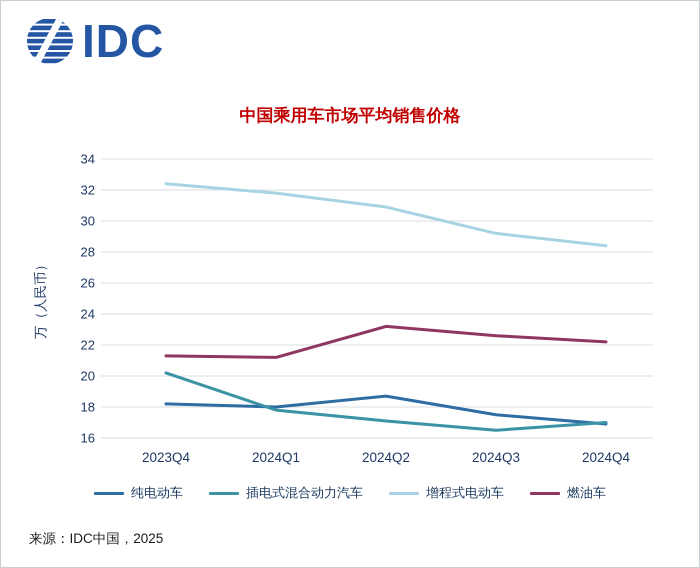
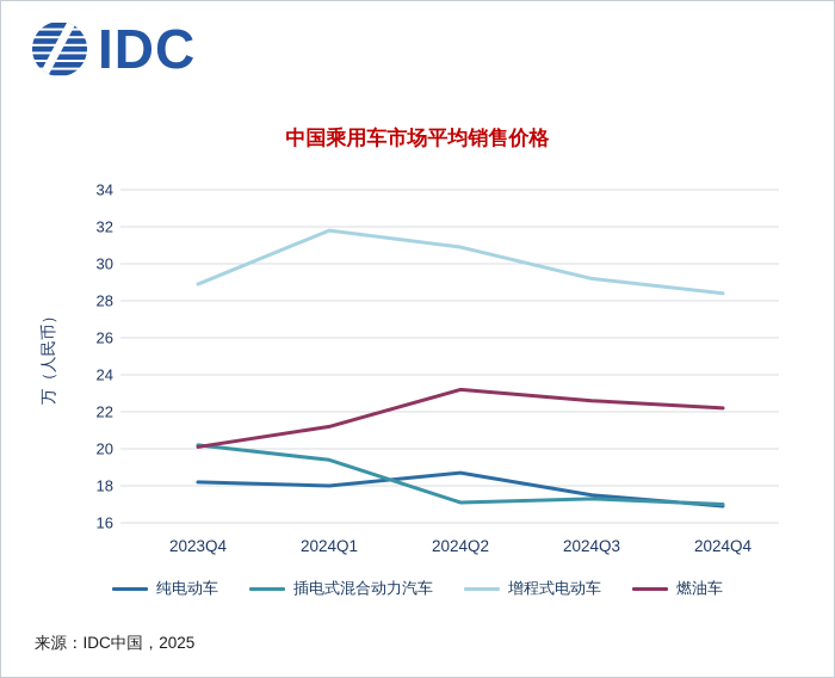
增程式电动车/2023Q4: 32.4 -> 28.9
燃油车/2023Q4: 21.3 -> 20.1
插电式混合动力汽车/2024Q1: 17.8 -> 19.4
插电式混合动力汽车/2024Q3: 16.5 -> 17.3
